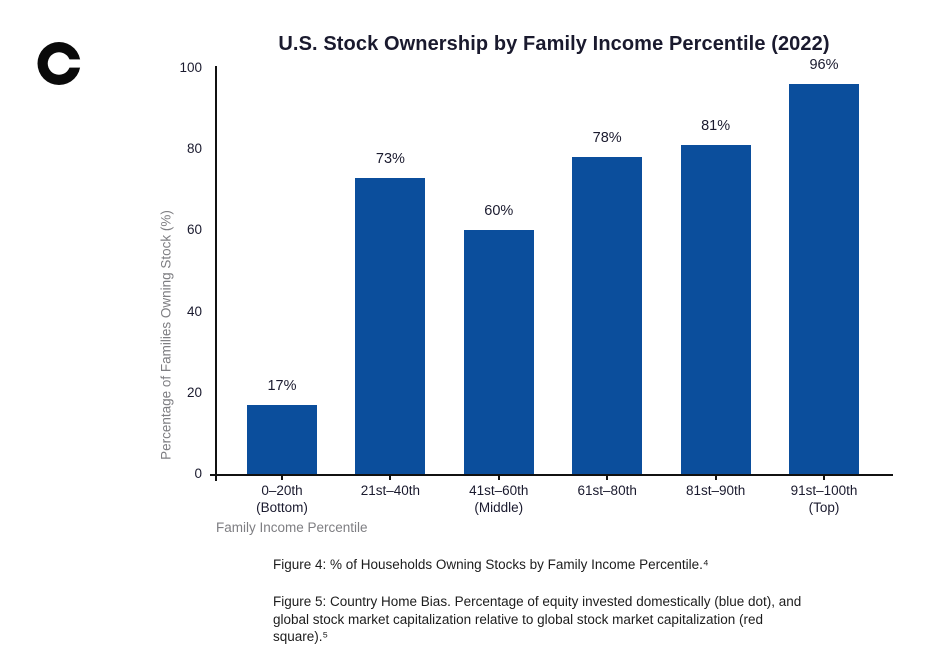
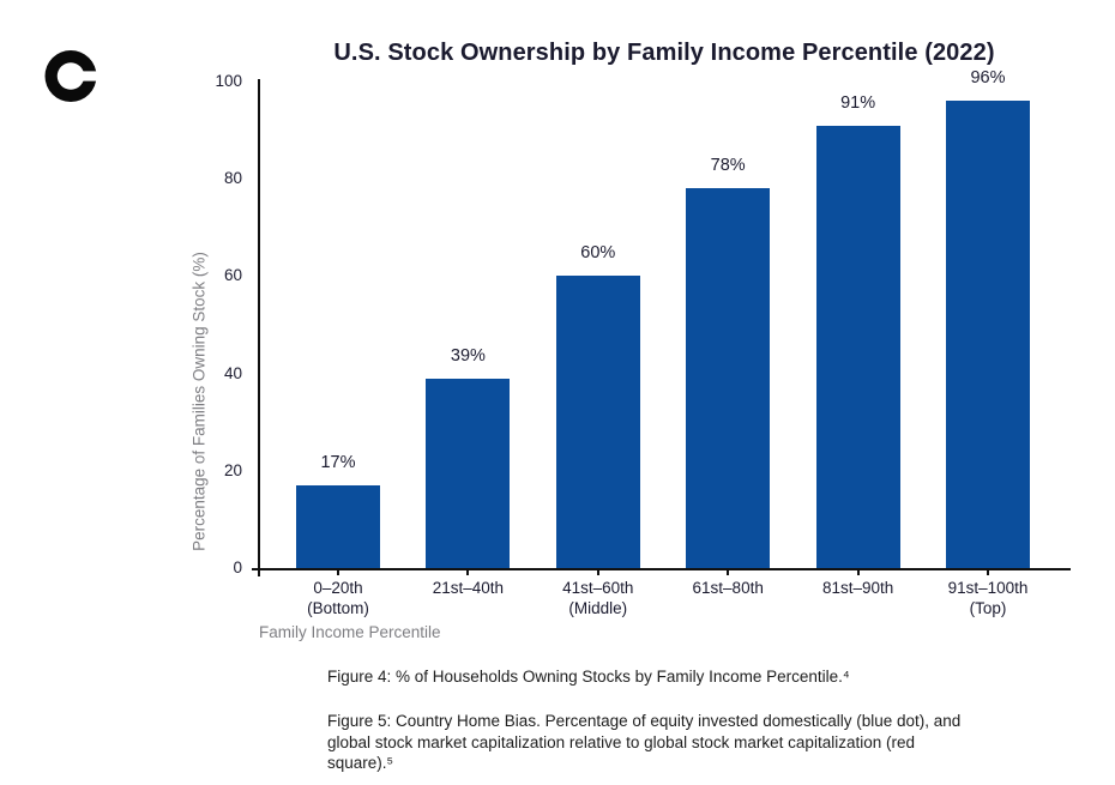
21st–40th: 73% -> 39%
81st–90th: 81% -> 91%
